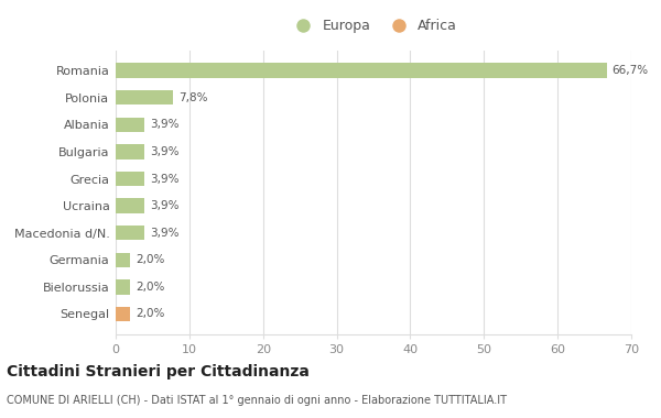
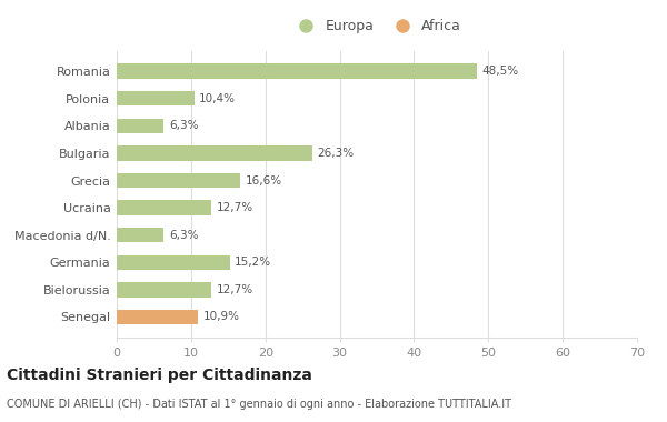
Romania: 66,7% -> 48,5%
Polonia: 7,8% -> 10,4%
Albania: 3,9% -> 6,3%
Bulgaria: 3,9% -> 26,3%
Grecia: 3,9% -> 16,6%
Ucraina: 3,9% -> 12,7%
Macedonia d/N.: 3,9% -> 6,3%
Germania: 2,0% -> 15,2%
Bielorussia: 2,0% -> 12,7%
Senegal: 2,0% -> 10,9%
